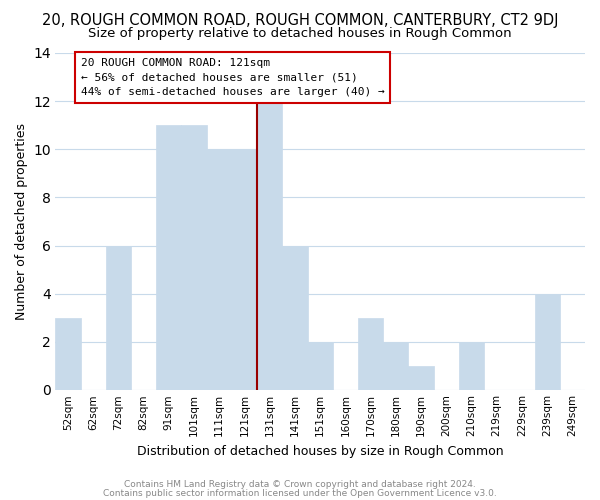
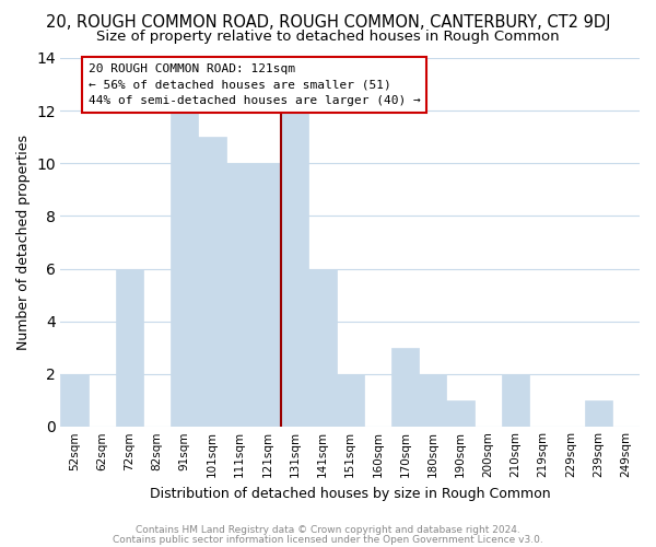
52sqm: 3 -> 2
91sqm: 11 -> 12
239sqm: 4 -> 1
